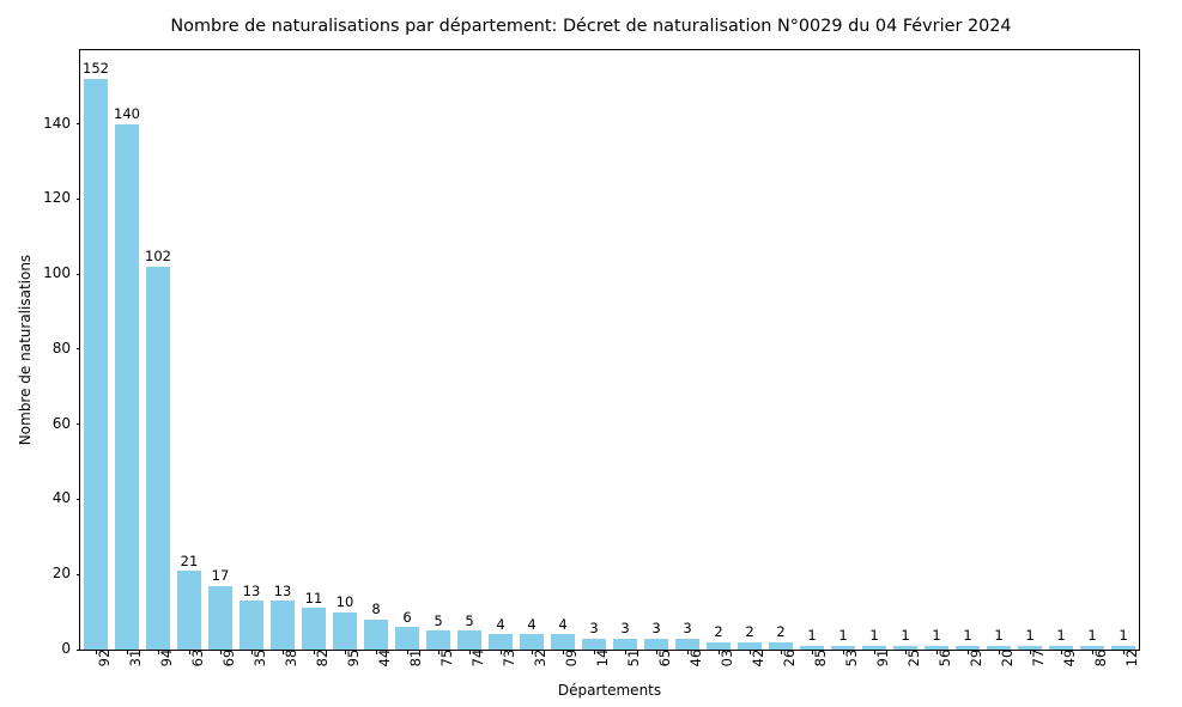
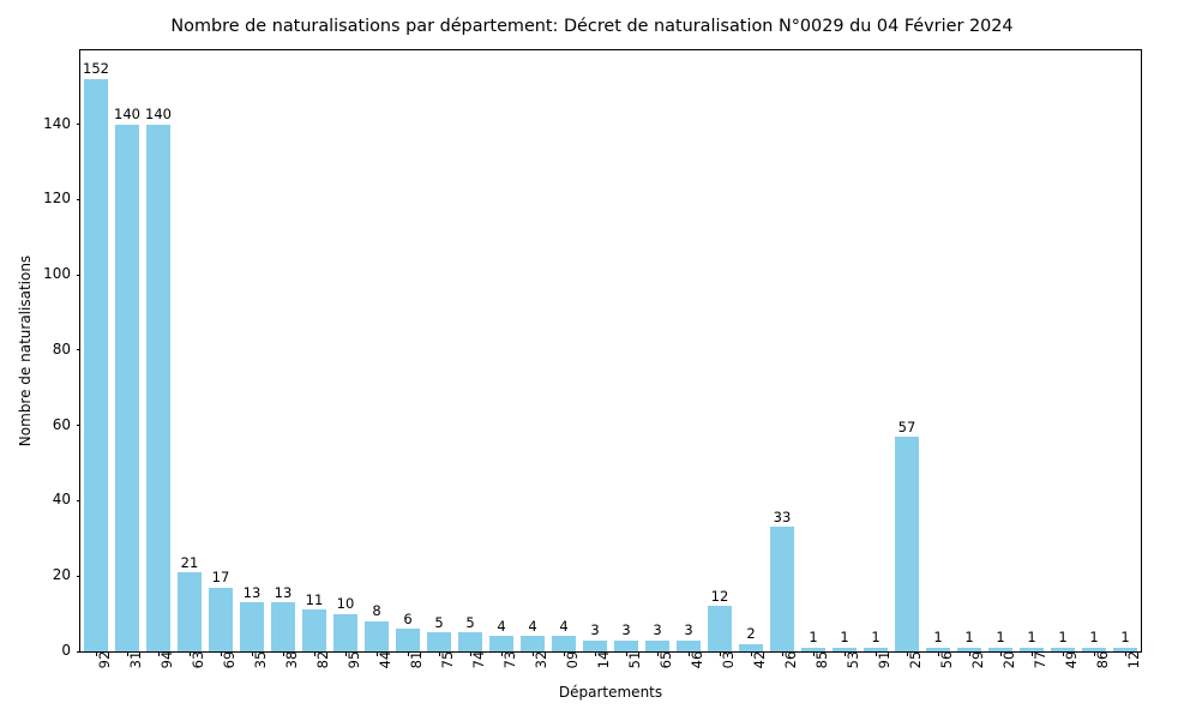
94: 102 -> 140
03: 2 -> 12
26: 2 -> 33
25: 1 -> 57
